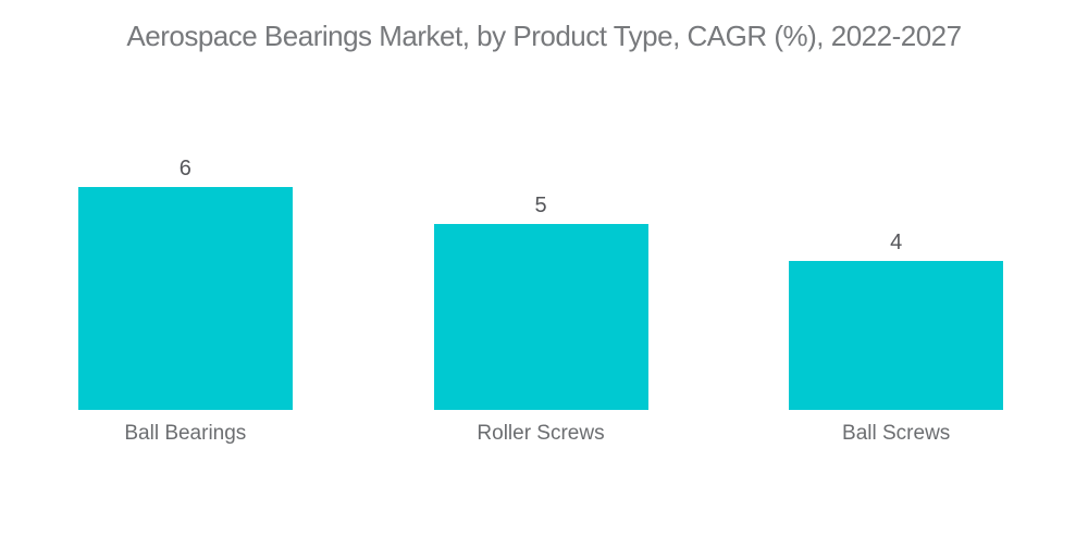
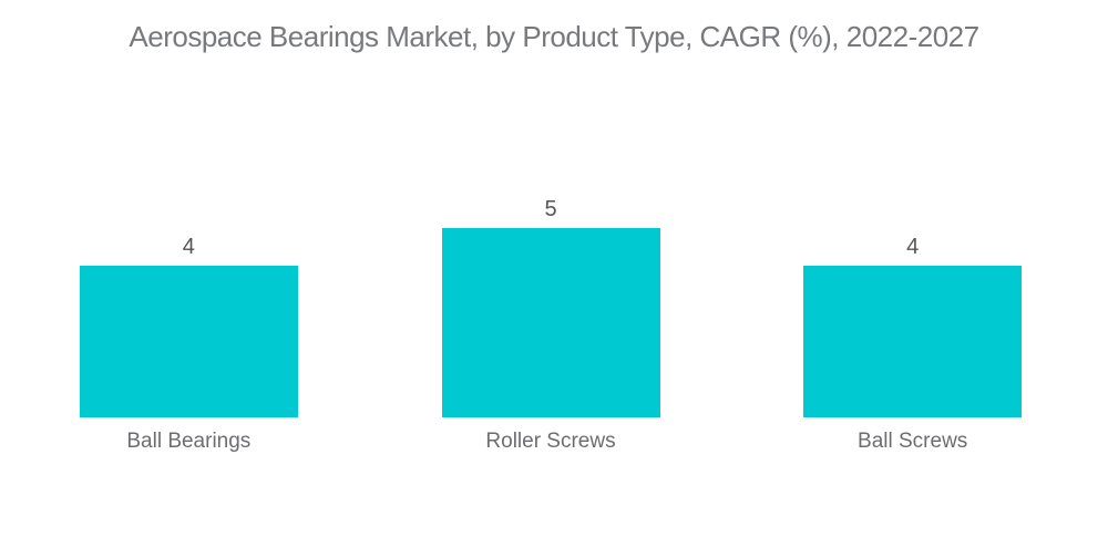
Ball Bearings: 6 -> 4
